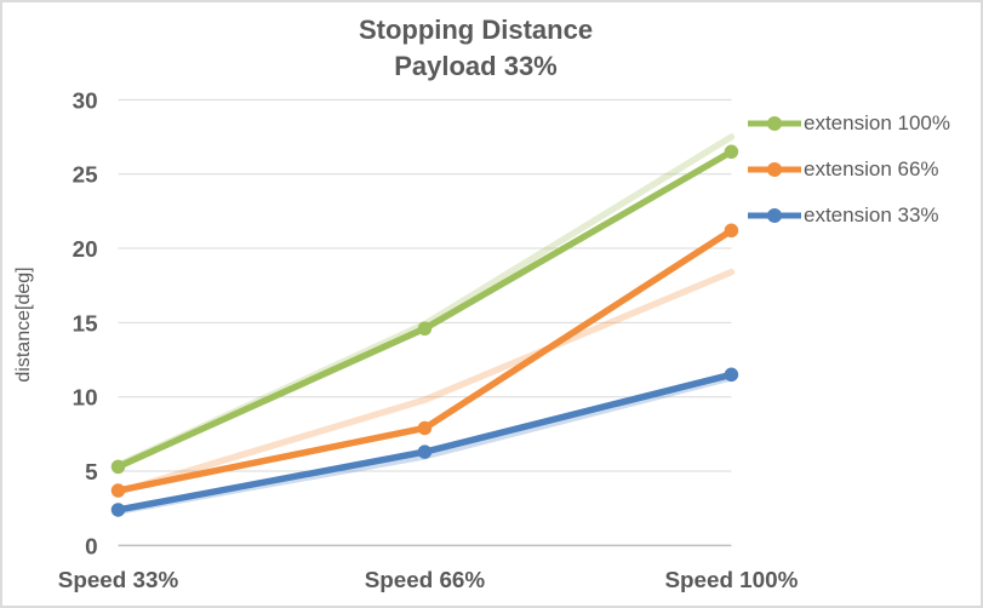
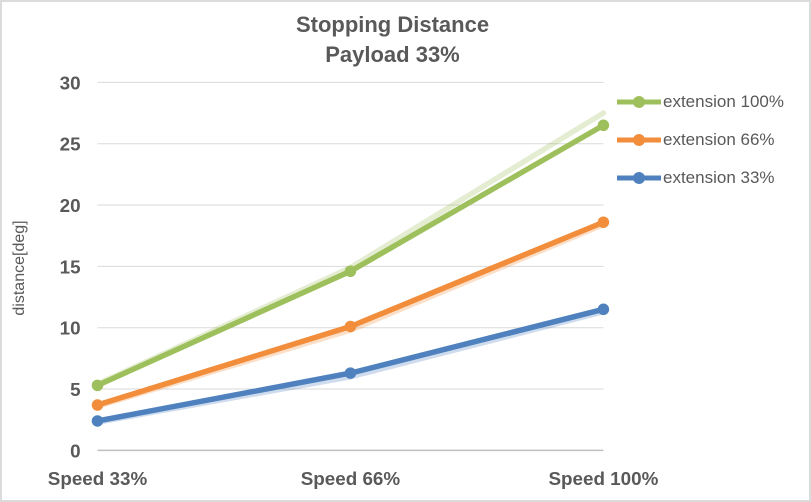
extension 66%/Speed 66%: 7.9 -> 10.1
extension 66%/Speed 100%: 21.2 -> 18.6
